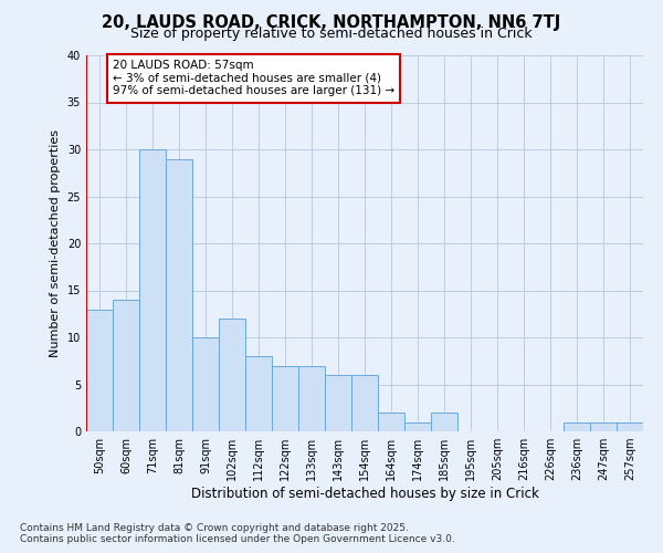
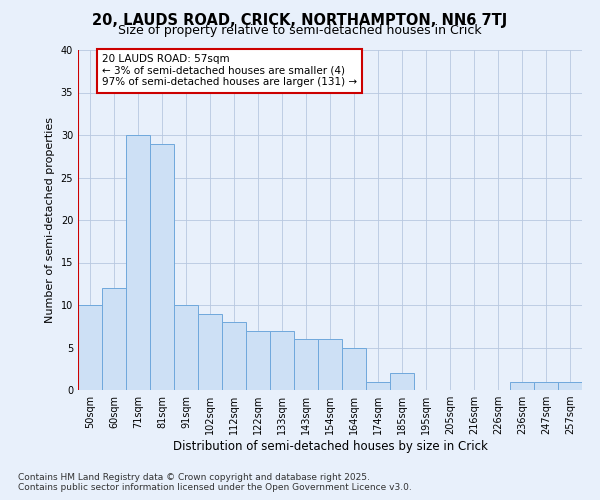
50sqm: 13 -> 10
60sqm: 14 -> 12
102sqm: 12 -> 9
164sqm: 2 -> 5
